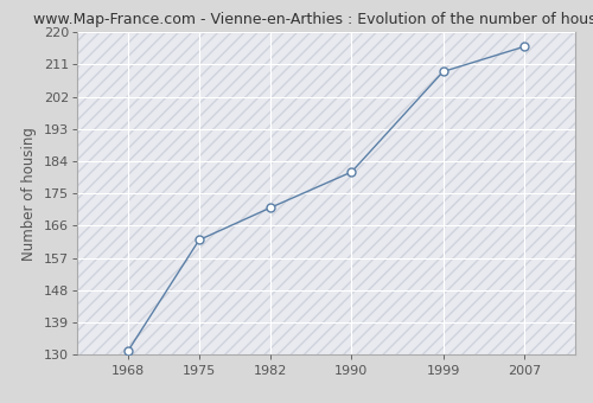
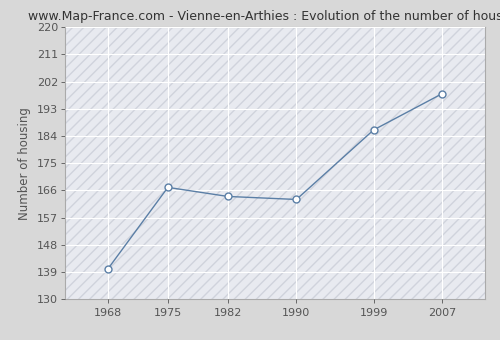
1968: 131 -> 140
1975: 162 -> 167
1982: 171 -> 164
1990: 181 -> 163
1999: 209 -> 186
2007: 216 -> 198
